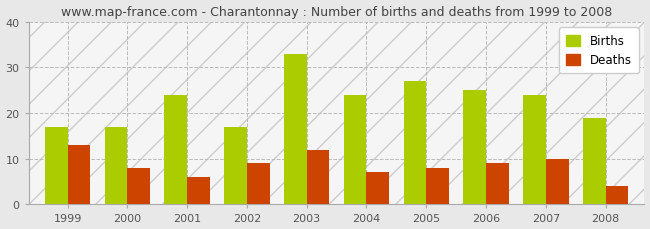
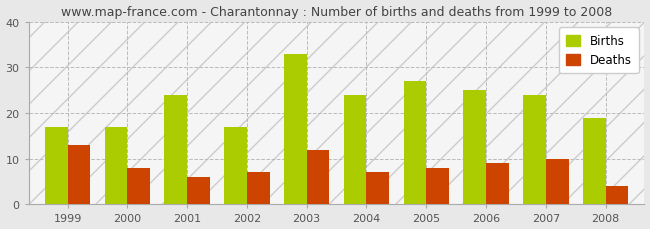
Deaths/2002: 9 -> 7
